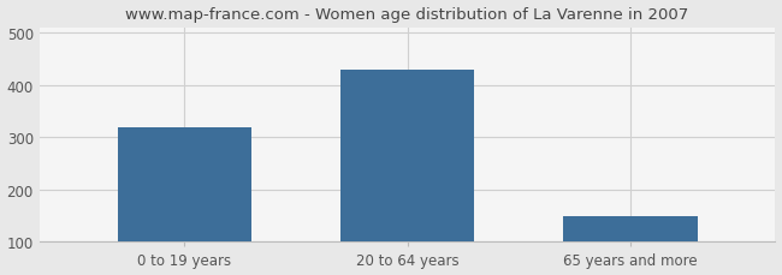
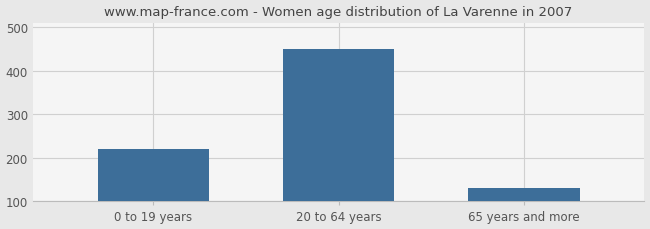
0 to 19 years: 320 -> 220
20 to 64 years: 430 -> 450
65 years and more: 150 -> 130
